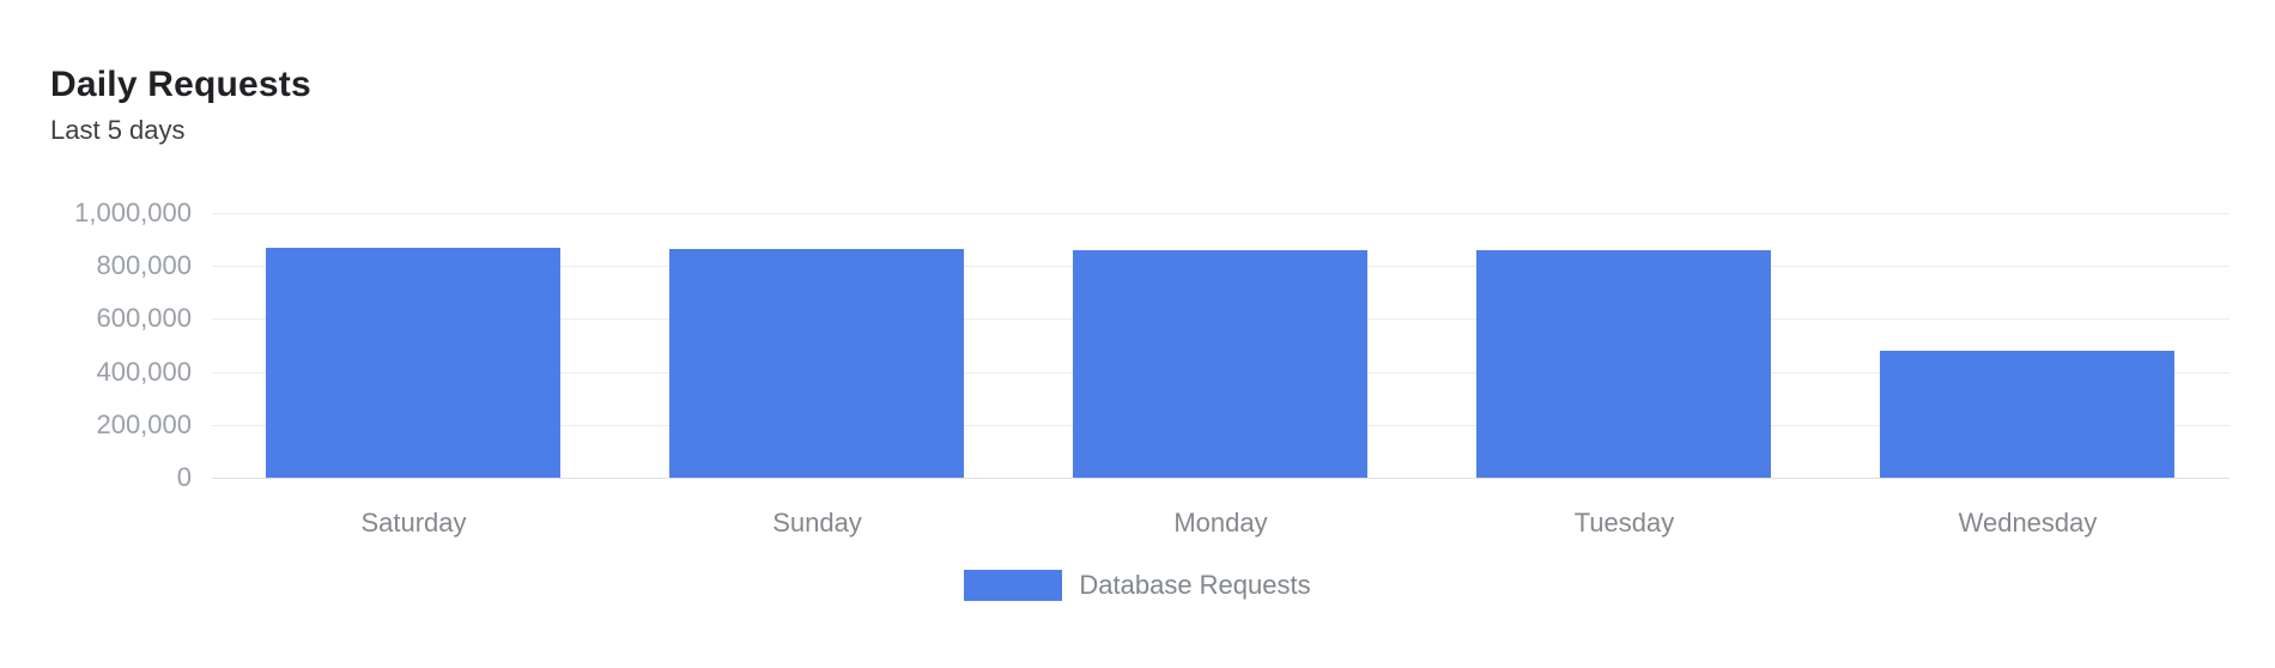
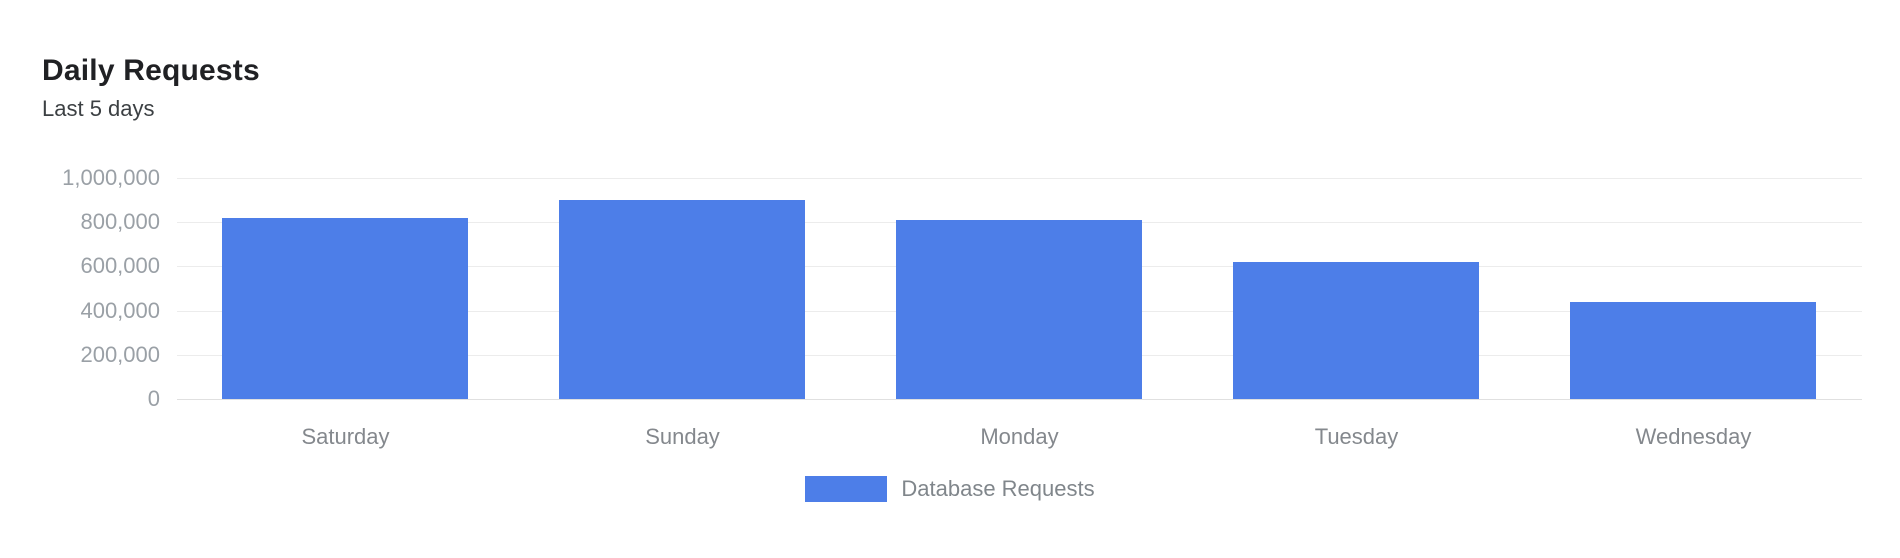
Saturday: 870000 -> 820000
Sunday: 860000 -> 900000
Monday: 860000 -> 810000
Tuesday: 860000 -> 620000
Wednesday: 480000 -> 440000
